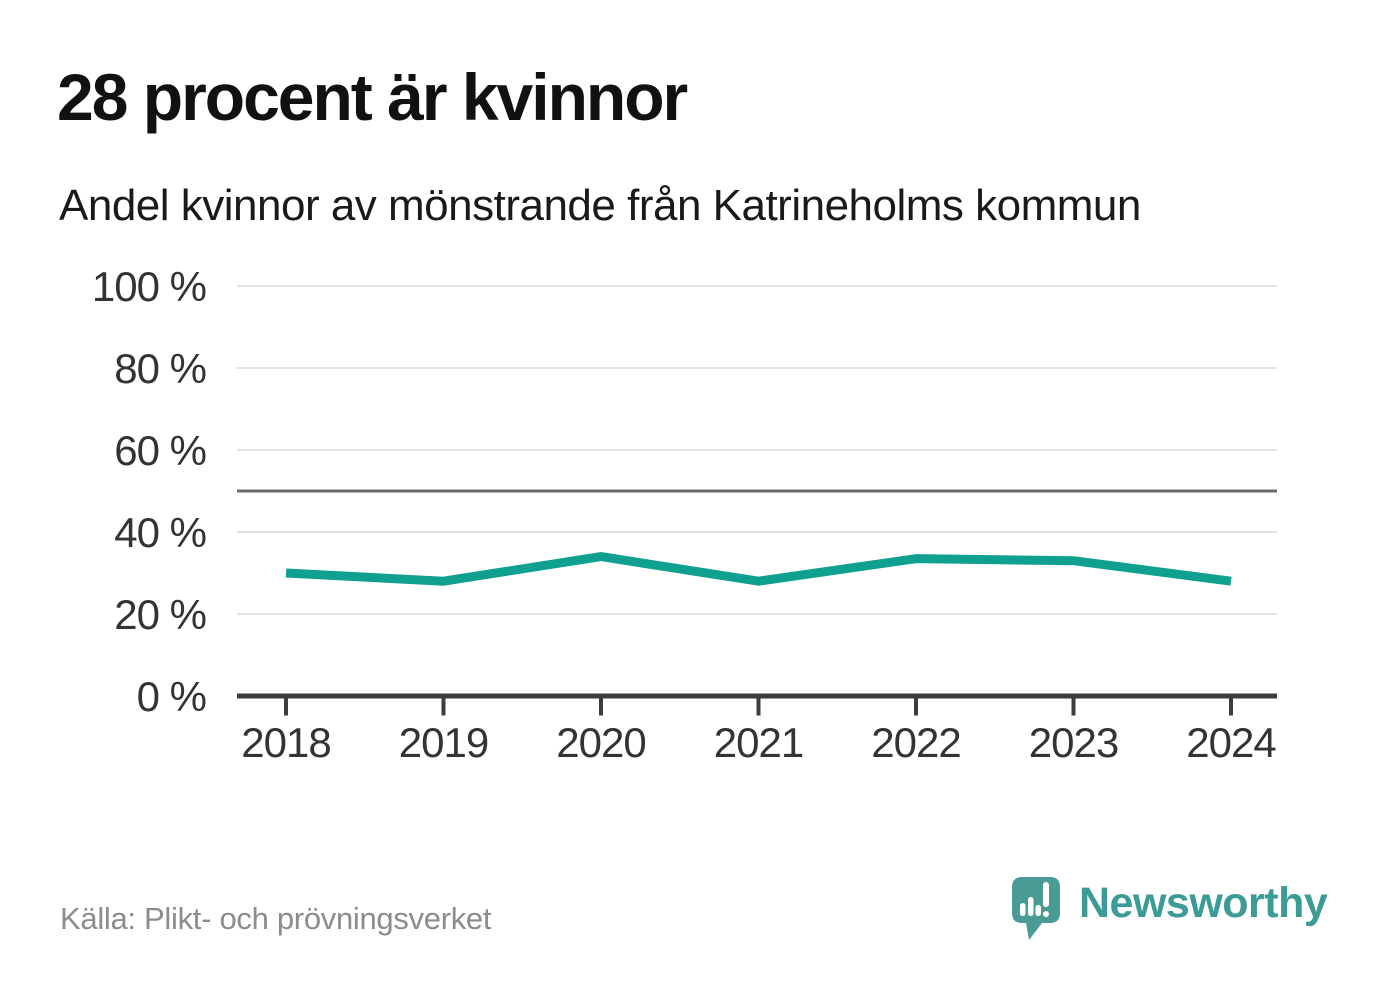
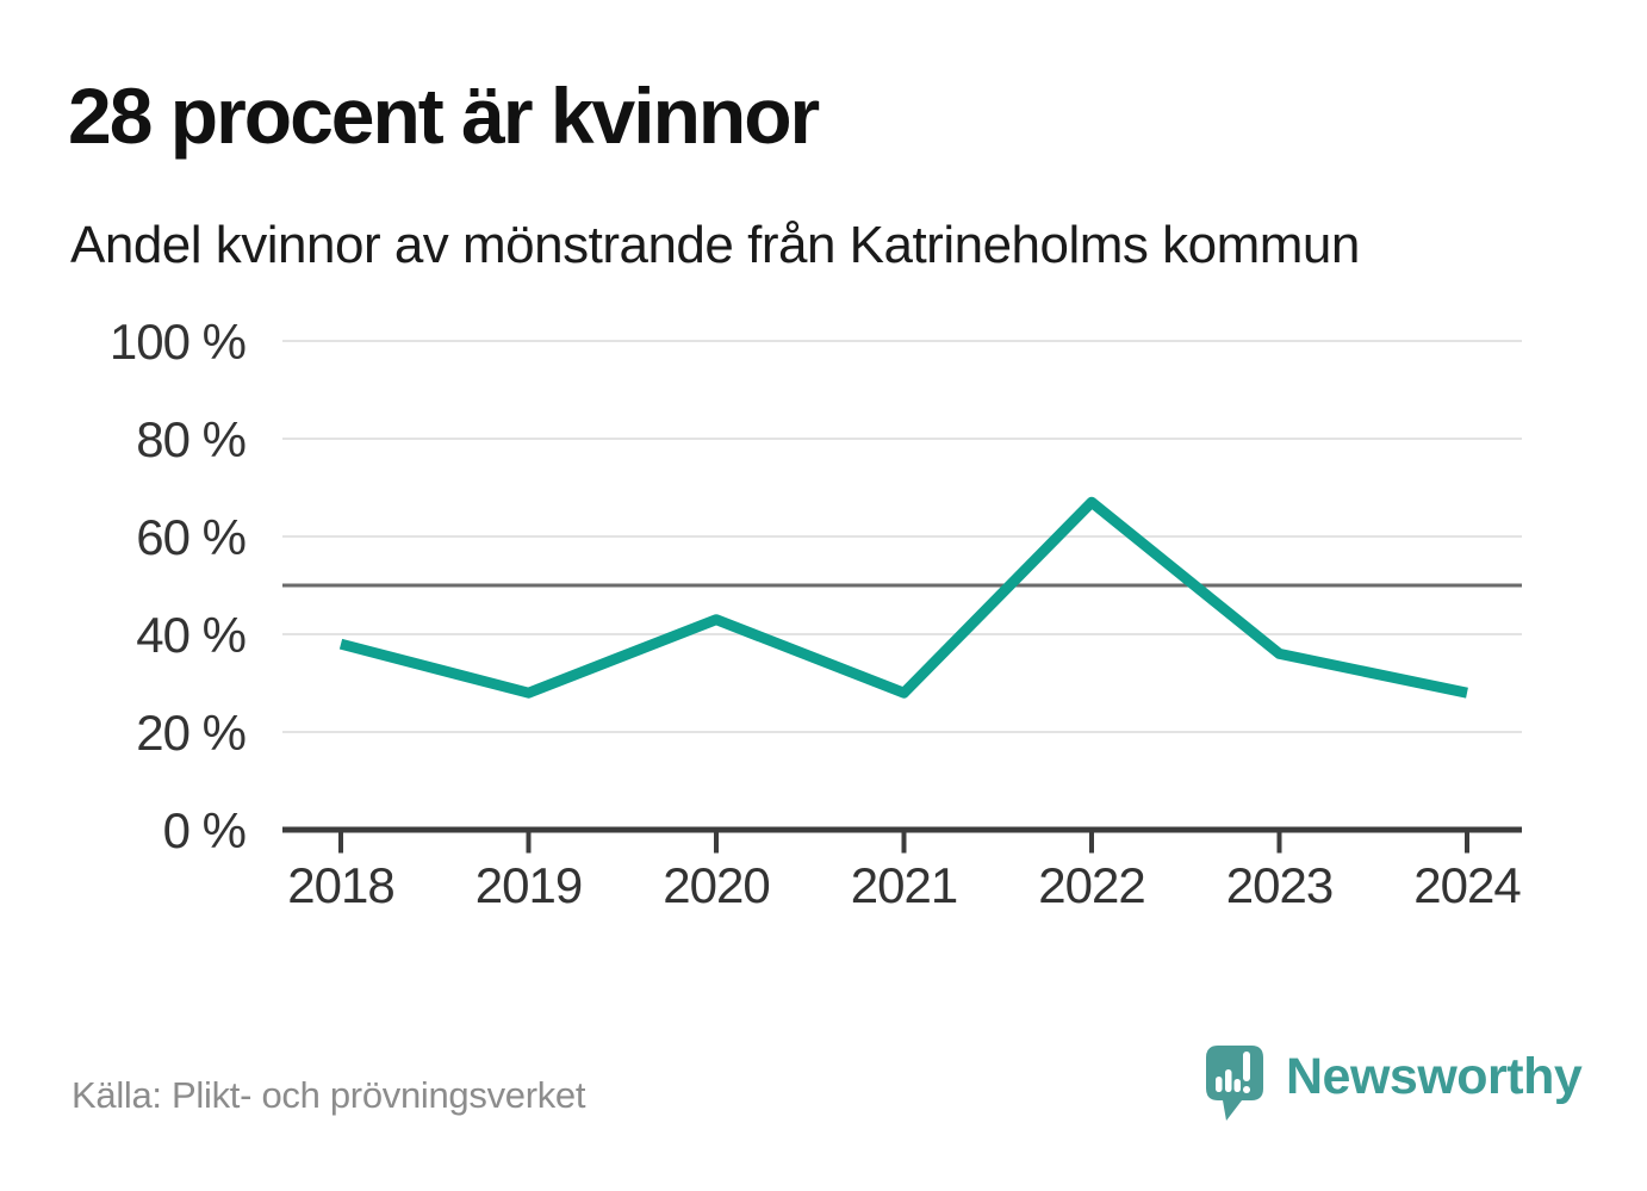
2018: 30% -> 38%
2020: 34% -> 43%
2022: 34% -> 67%
2023: 33% -> 36%
